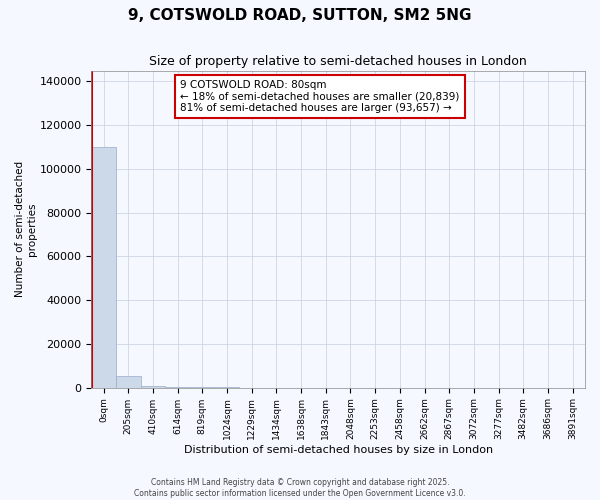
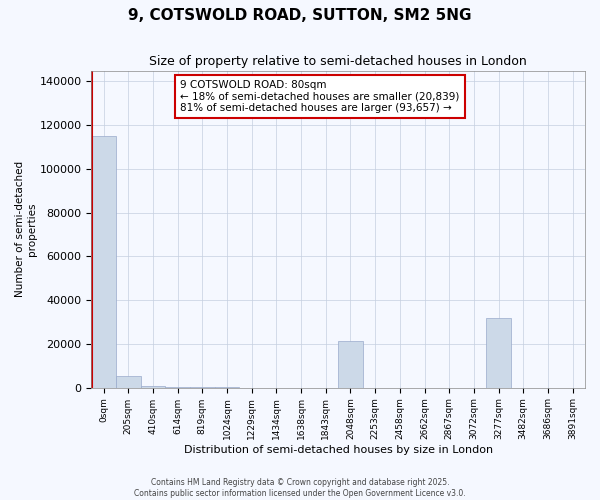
0sqm: 110000 -> 115000
2048sqm: 0 -> 21500
3277sqm: 0 -> 32000
